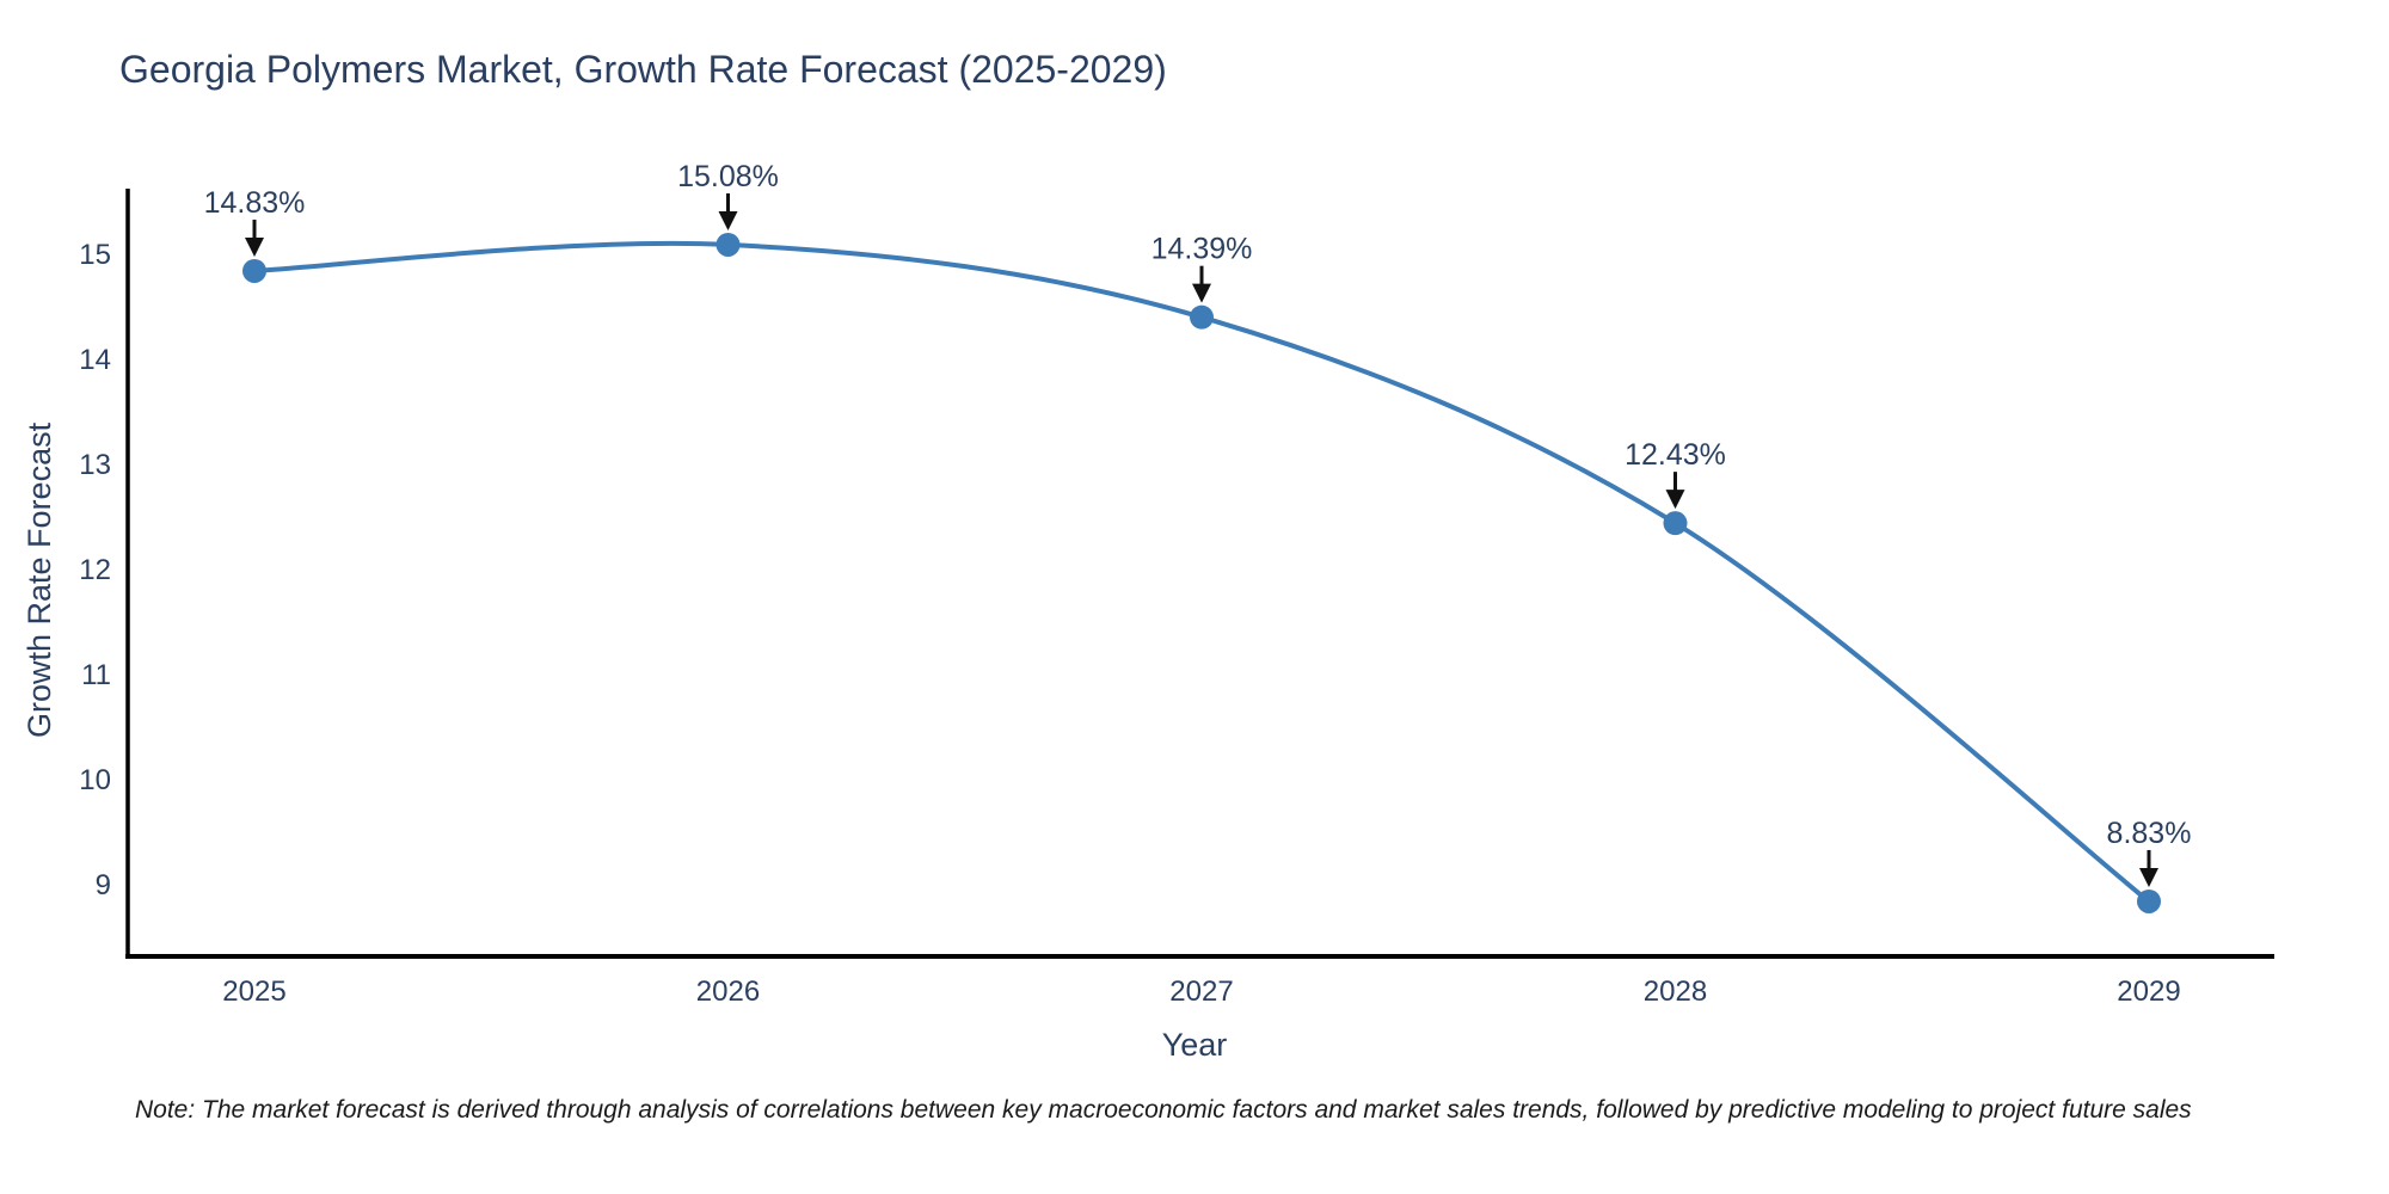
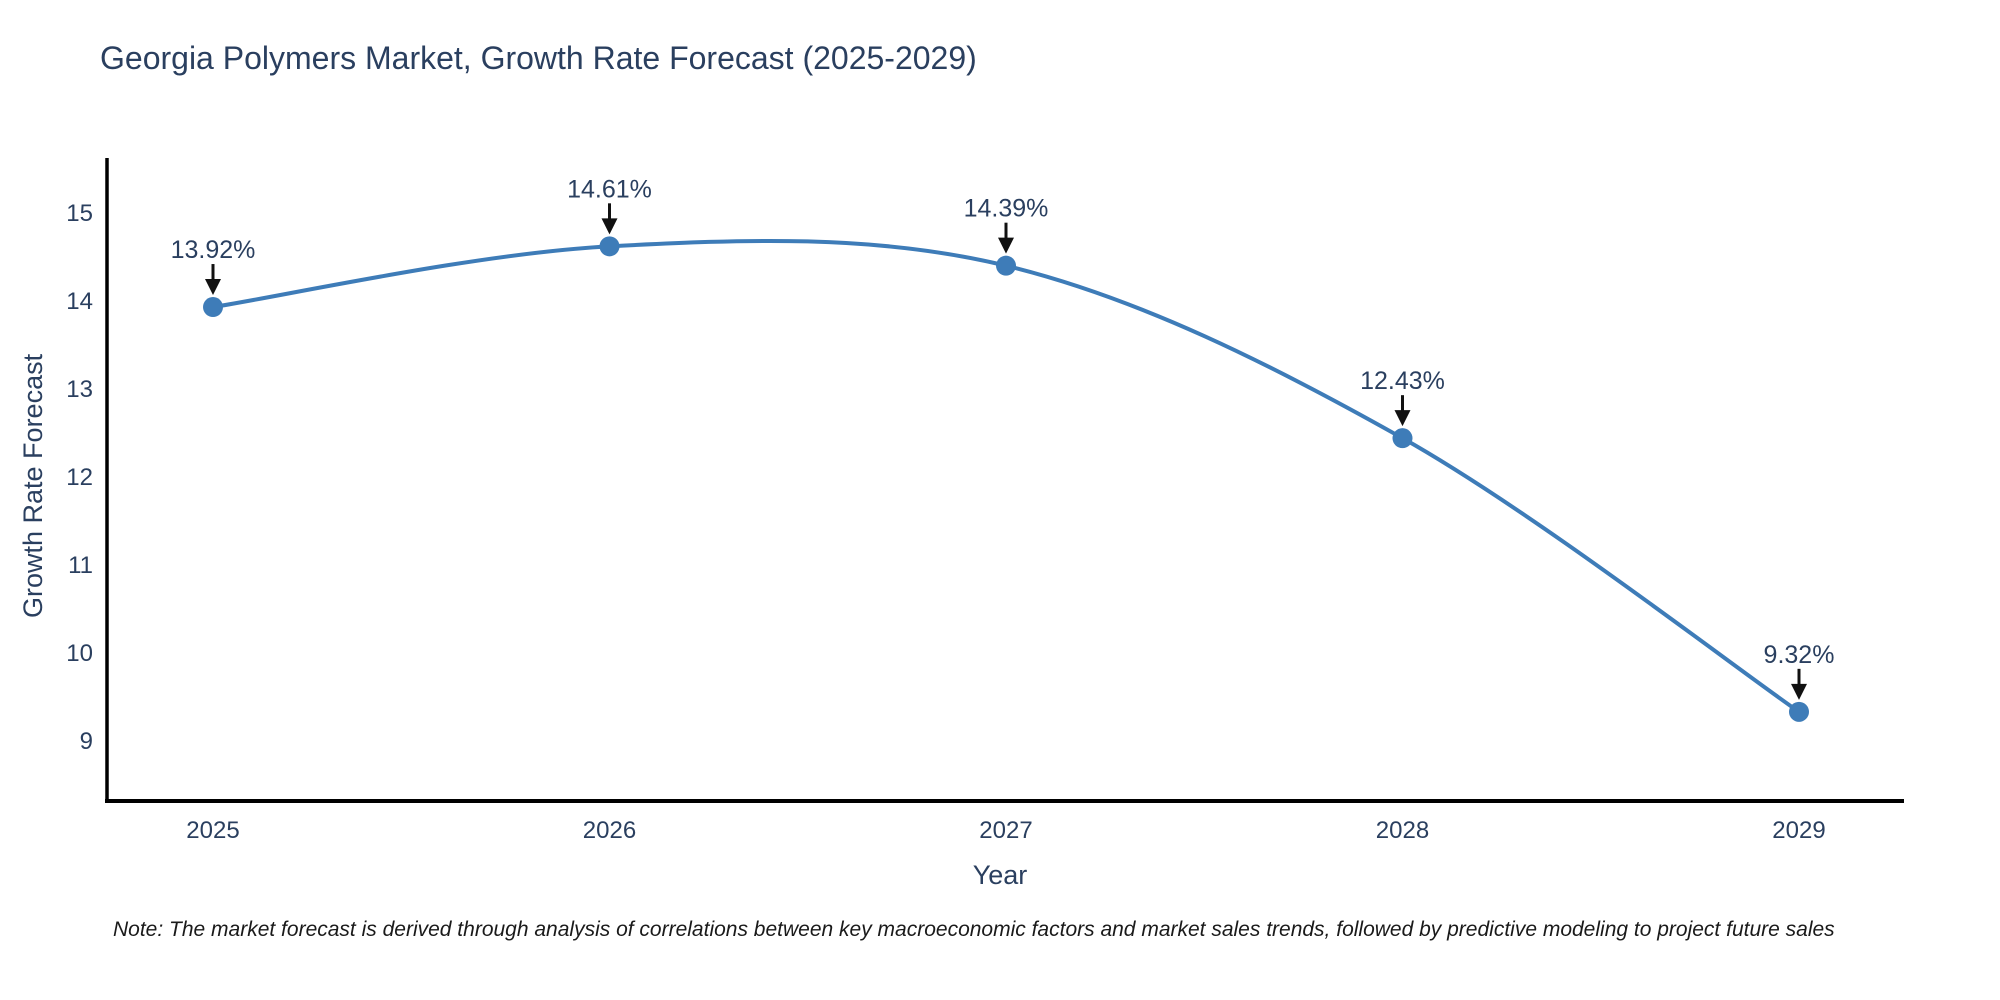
2025: 14.83% -> 13.92%
2026: 15.08% -> 14.61%
2029: 8.83% -> 9.32%
